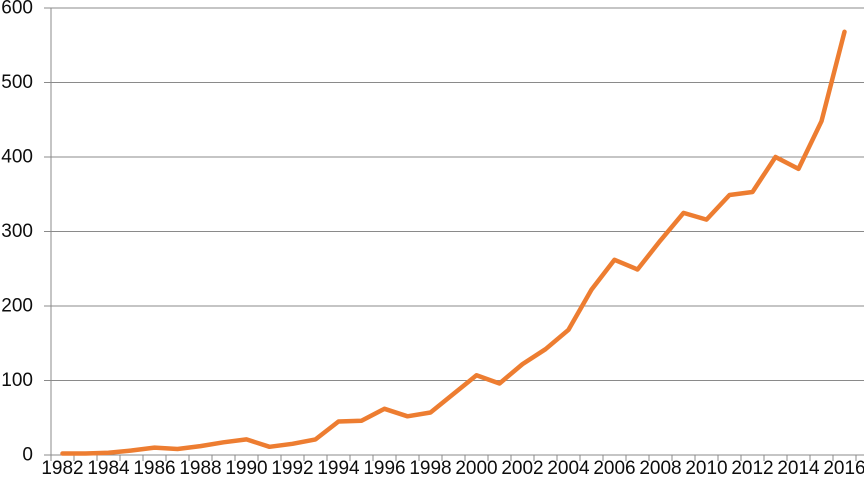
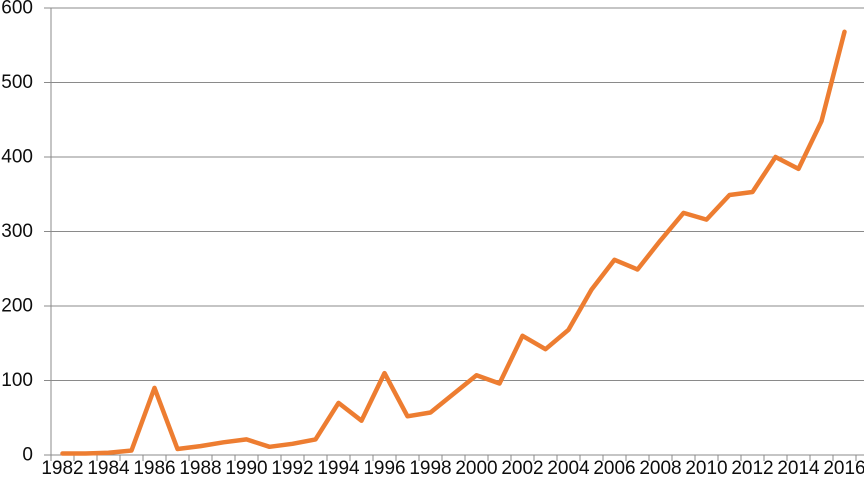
1986: 10 -> 90
1994: 40 -> 70
1996: 60 -> 110
2002: 120 -> 160
